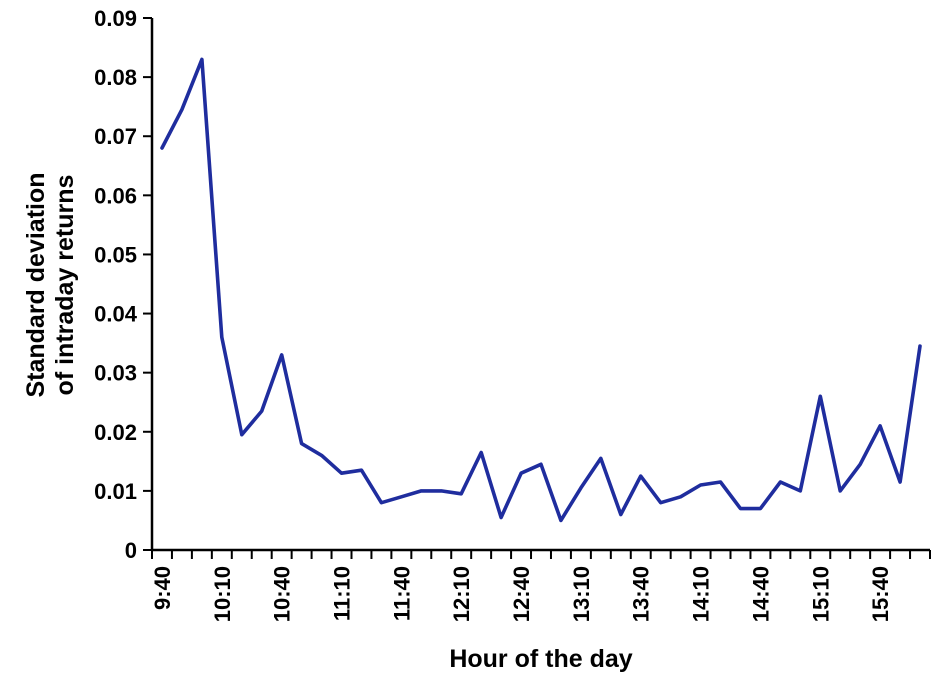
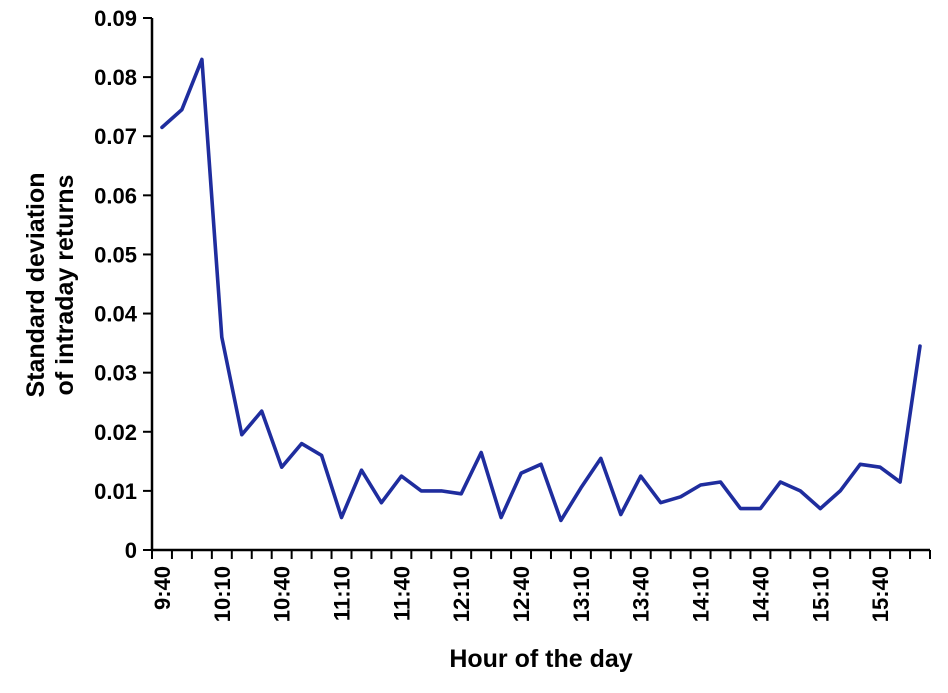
9:40: 0.068 -> 0.071
10:40: 0.033 -> 0.014
11:10: 0.013 -> 0.005
11:40: 0.009 -> 0.013
15:10: 0.026 -> 0.007
15:40: 0.021 -> 0.014
